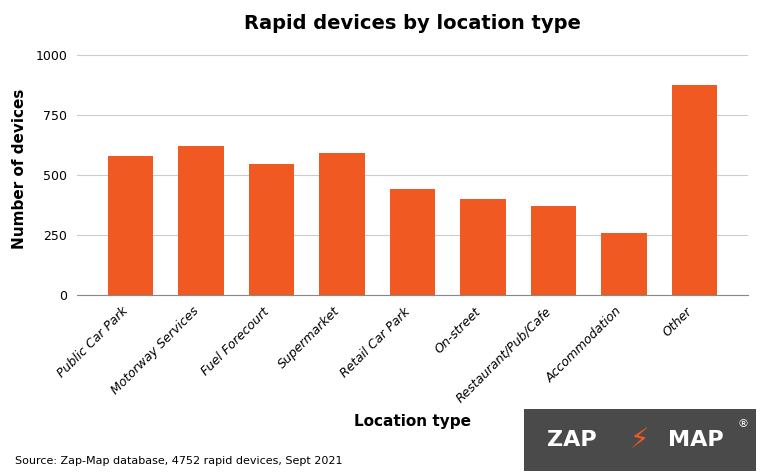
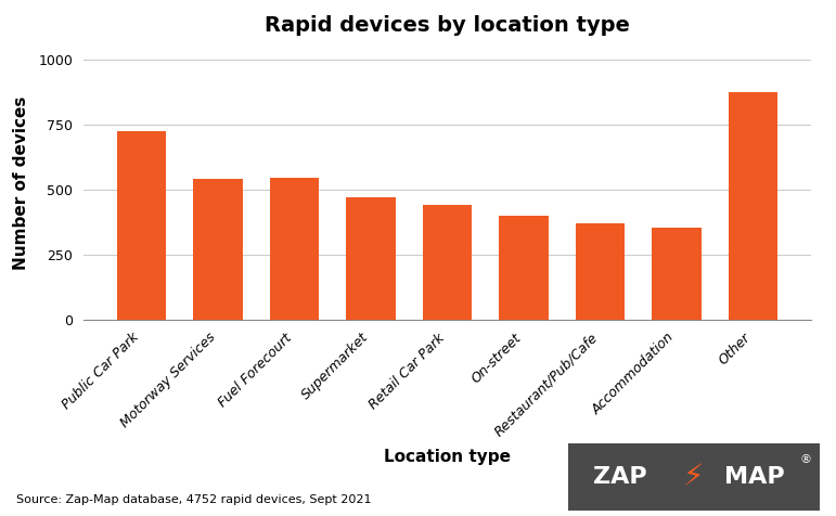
Public Car Park: 580 -> 725
Motorway Services: 620 -> 540
Supermarket: 590 -> 470
Accommodation: 260 -> 355
